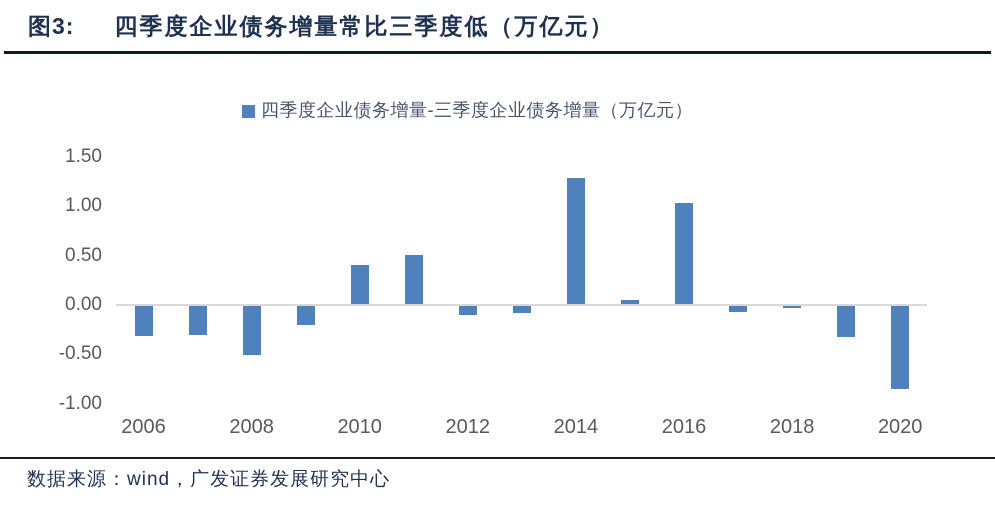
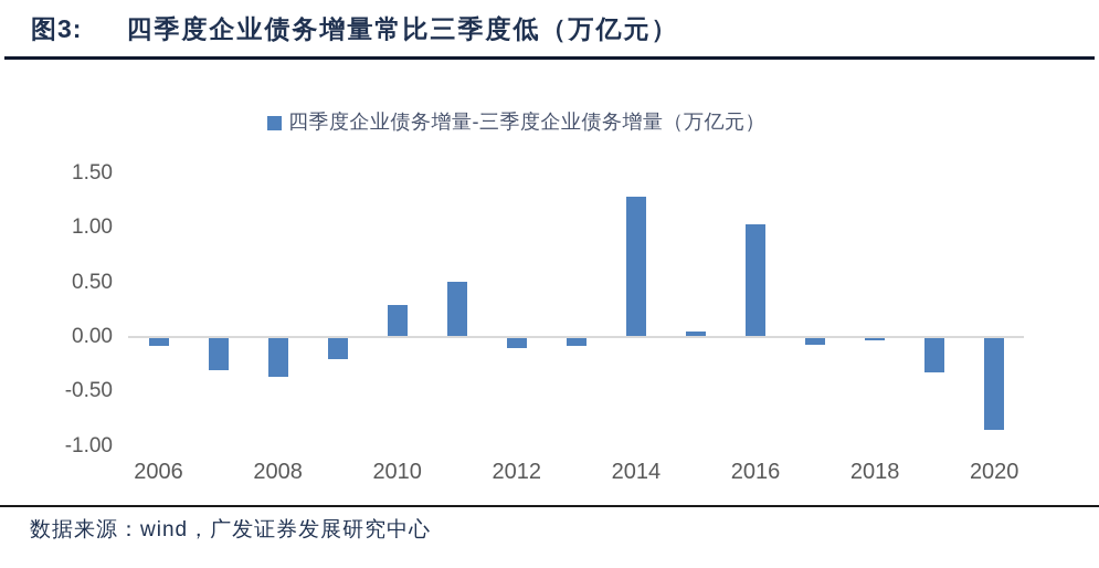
2006: -0.3 -> -0.1
2008: -0.5 -> -0.3
2010: 0.4 -> 0.3
